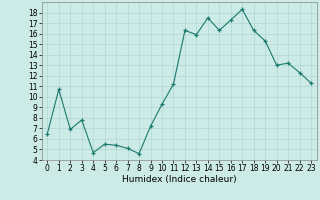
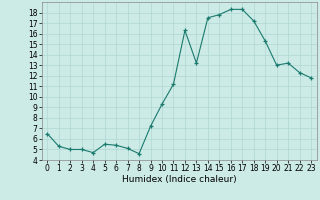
1: 10.7 -> 5.3
2: 6.9 -> 5.0
3: 7.8 -> 5.0
13: 15.9 -> 13.2
15: 16.3 -> 17.8
16: 17.3 -> 18.3
18: 16.3 -> 17.2
23: 11.3 -> 11.8
